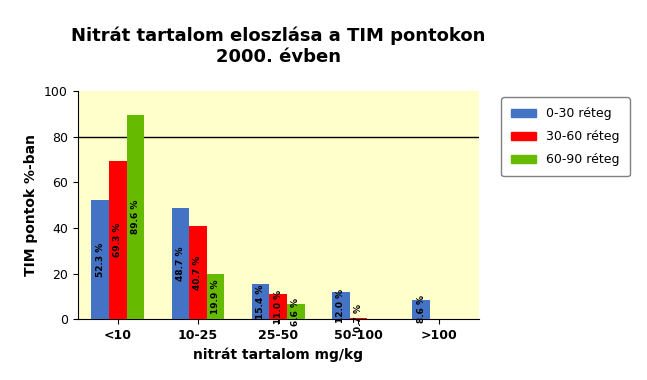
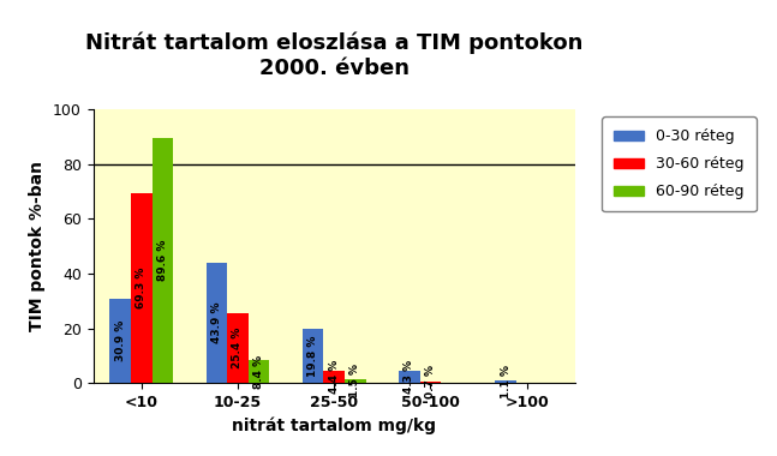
0-30 réteg/<10: 52.3 -> 30.9
0-30 réteg/10-25: 48.7 -> 43.9
30-60 réteg/10-25: 40.7 -> 25.4
60-90 réteg/10-25: 19.9 -> 8.4
0-30 réteg/25-50: 15.4 -> 19.8
30-60 réteg/25-50: 11.0 -> 4.4
60-90 réteg/25-50: 6.6 -> 1.5
0-30 réteg/50-100: 12.0 -> 4.3
0-30 réteg/>100: 8.6 -> 1.1
